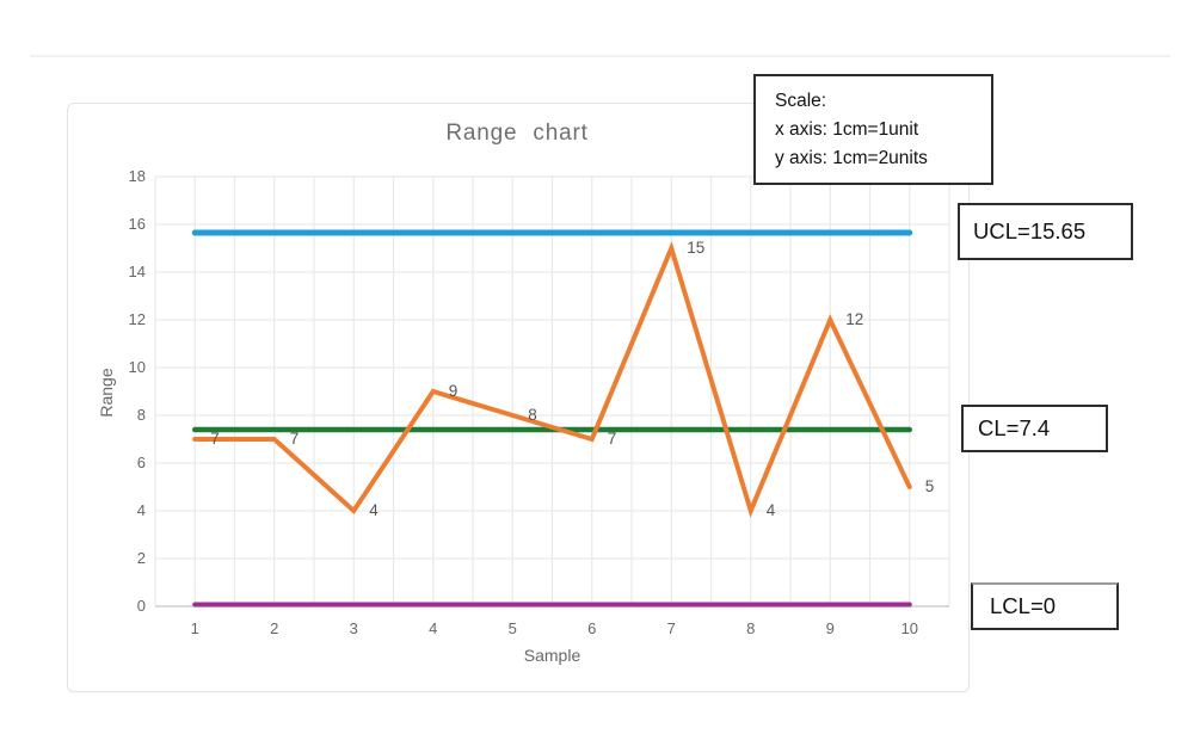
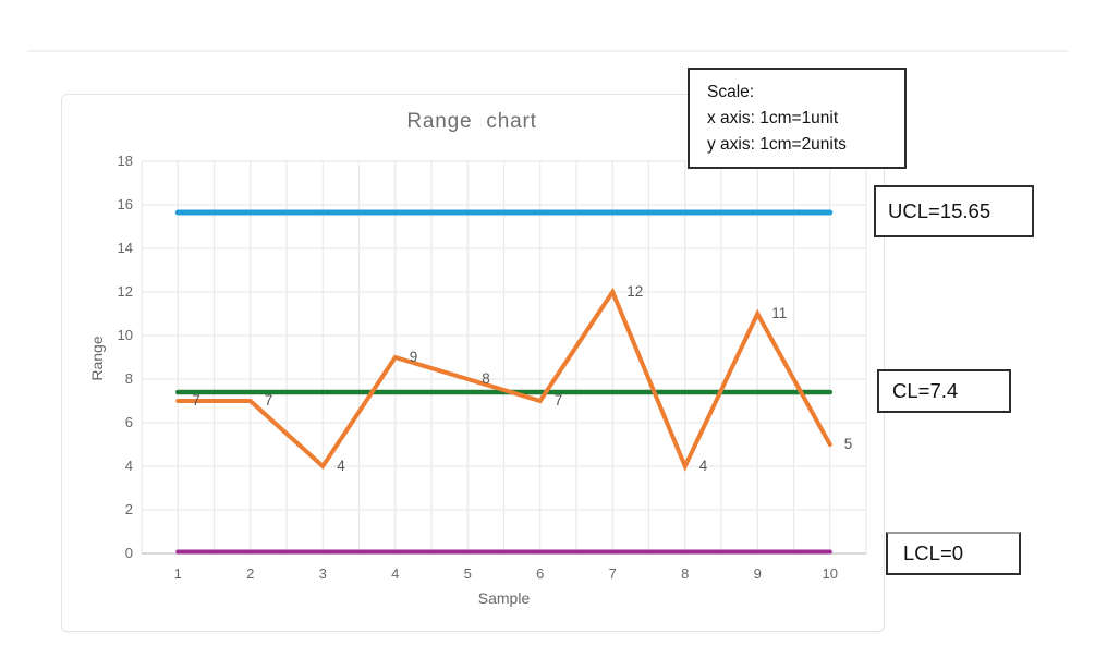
7: 15 -> 12
9: 12 -> 11
